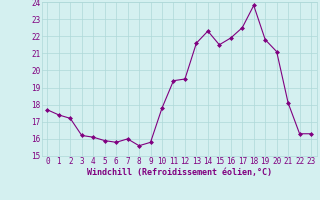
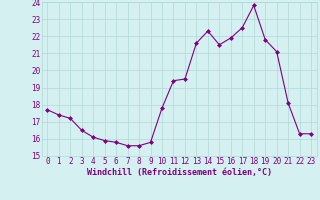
3: 16.2 -> 16.5
7: 16.0 -> 15.6
